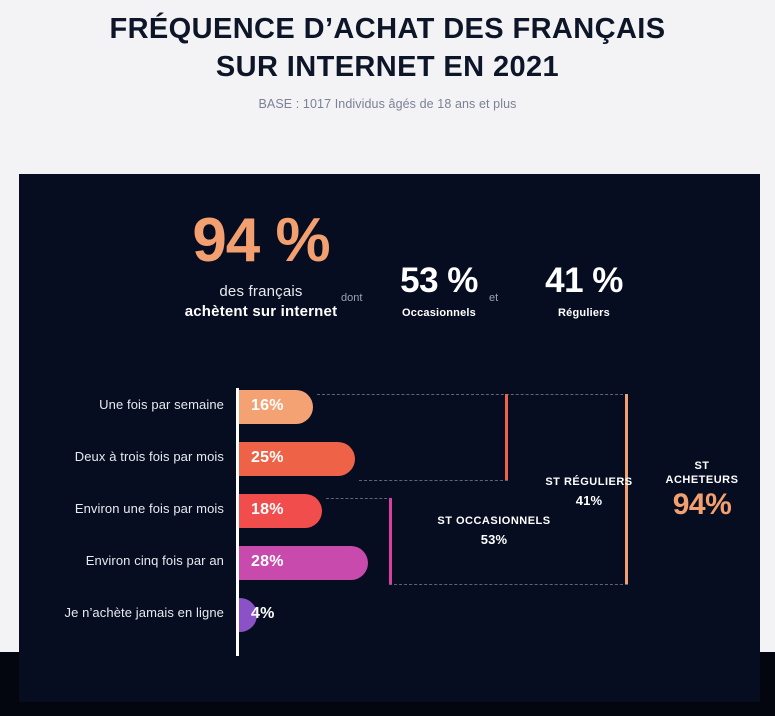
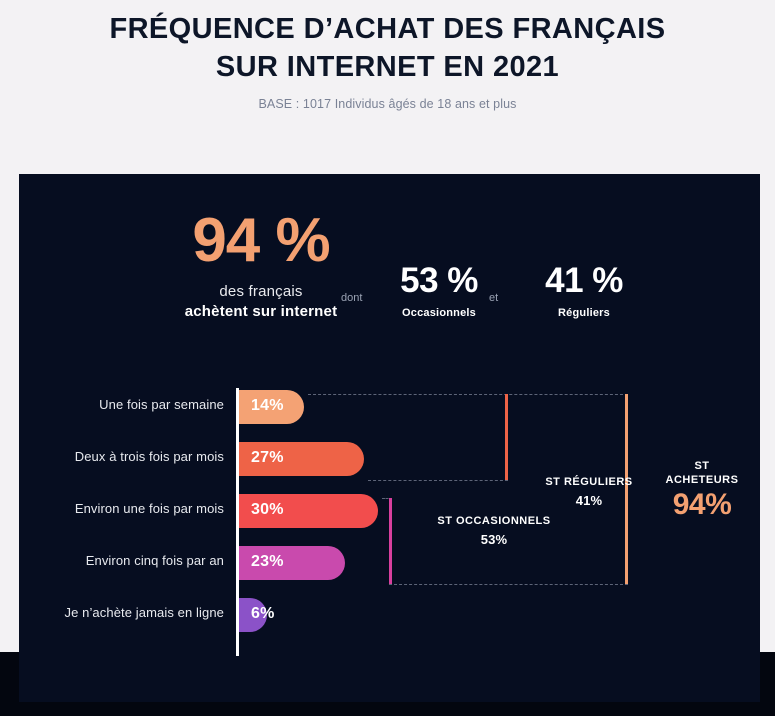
Une fois par semaine: 16% -> 14%
Deux à trois fois par mois: 25% -> 27%
Environ une fois par mois: 18% -> 30%
Environ cinq fois par an: 28% -> 23%
Je n’achète jamais en ligne: 4% -> 6%
